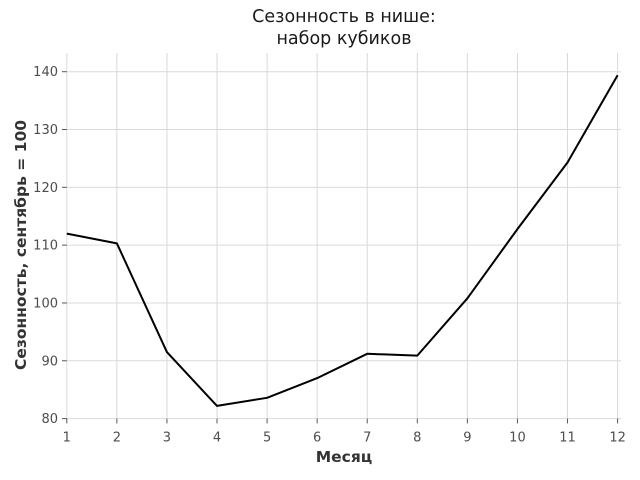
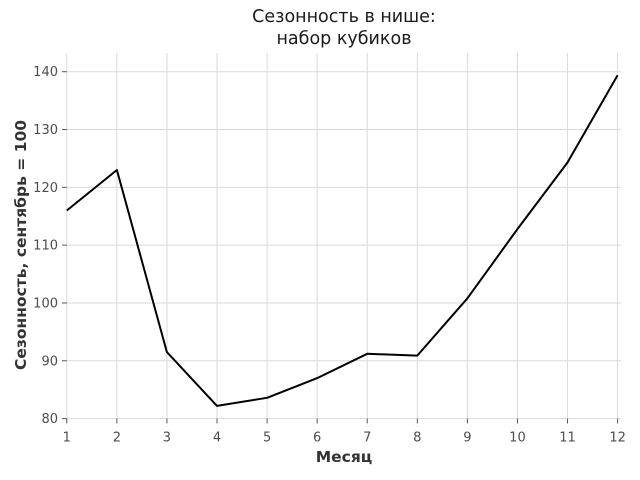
1: 112 -> 116
2: 110 -> 123
